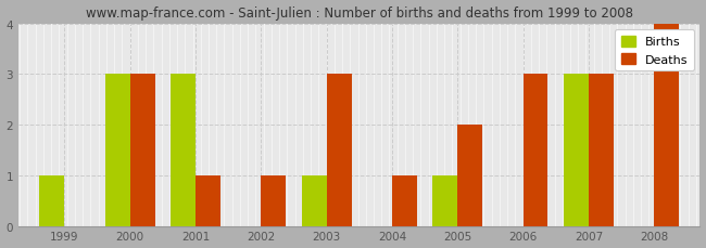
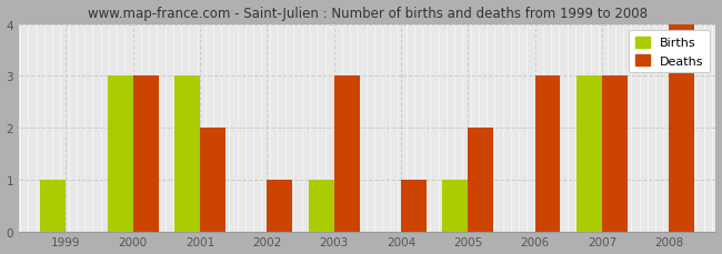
Deaths/2001: 1 -> 2
